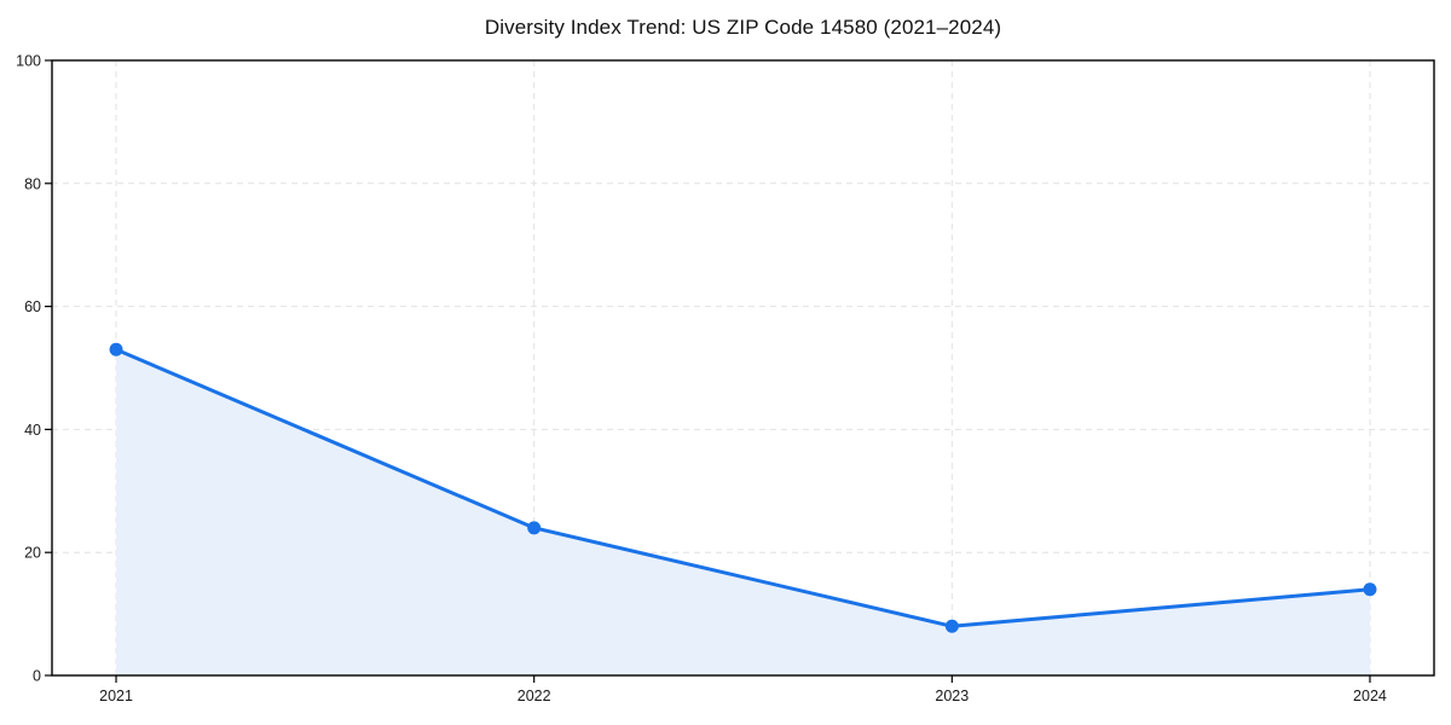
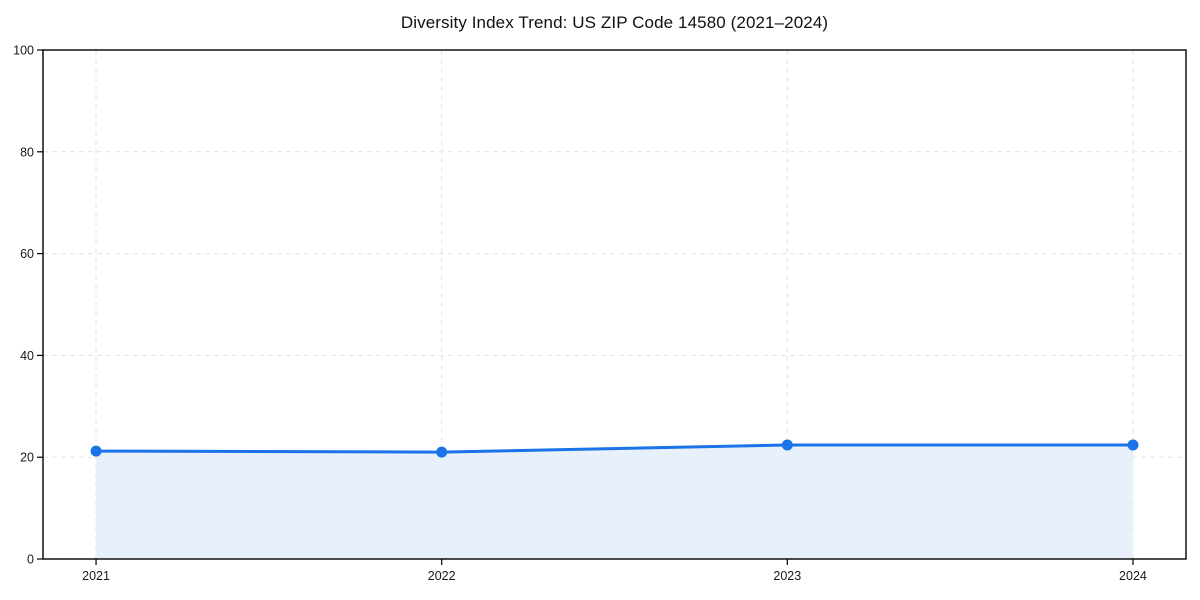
2021: 53 -> 21
2022: 24 -> 21
2023: 8 -> 22
2024: 14 -> 22
